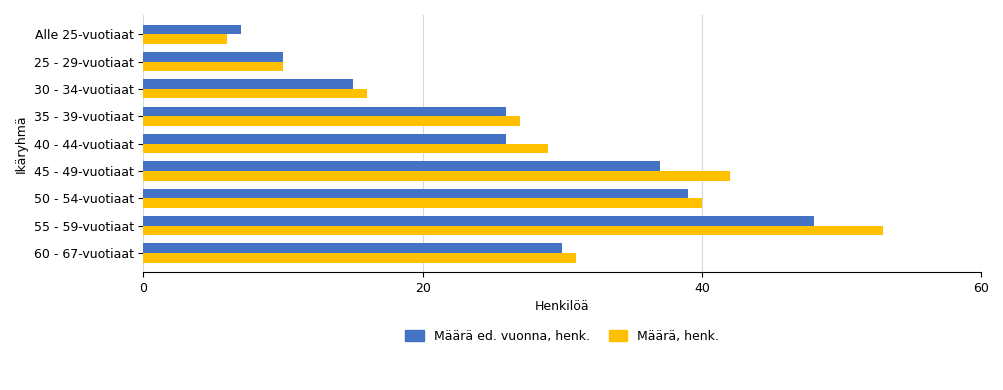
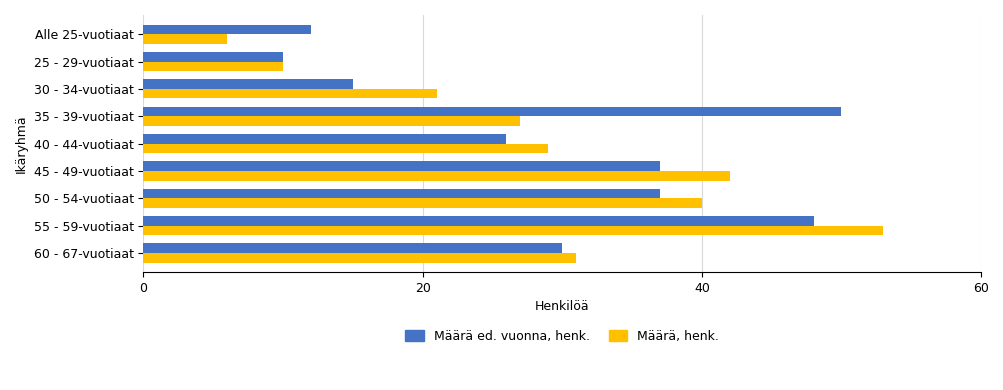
Määrä ed. vuonna, henk./Alle 25-vuotiaat: 7 -> 12
Määrä, henk./30 - 34-vuotiaat: 16 -> 21
Määrä ed. vuonna, henk./35 - 39-vuotiaat: 26 -> 50
Määrä ed. vuonna, henk./50 - 54-vuotiaat: 39 -> 37
